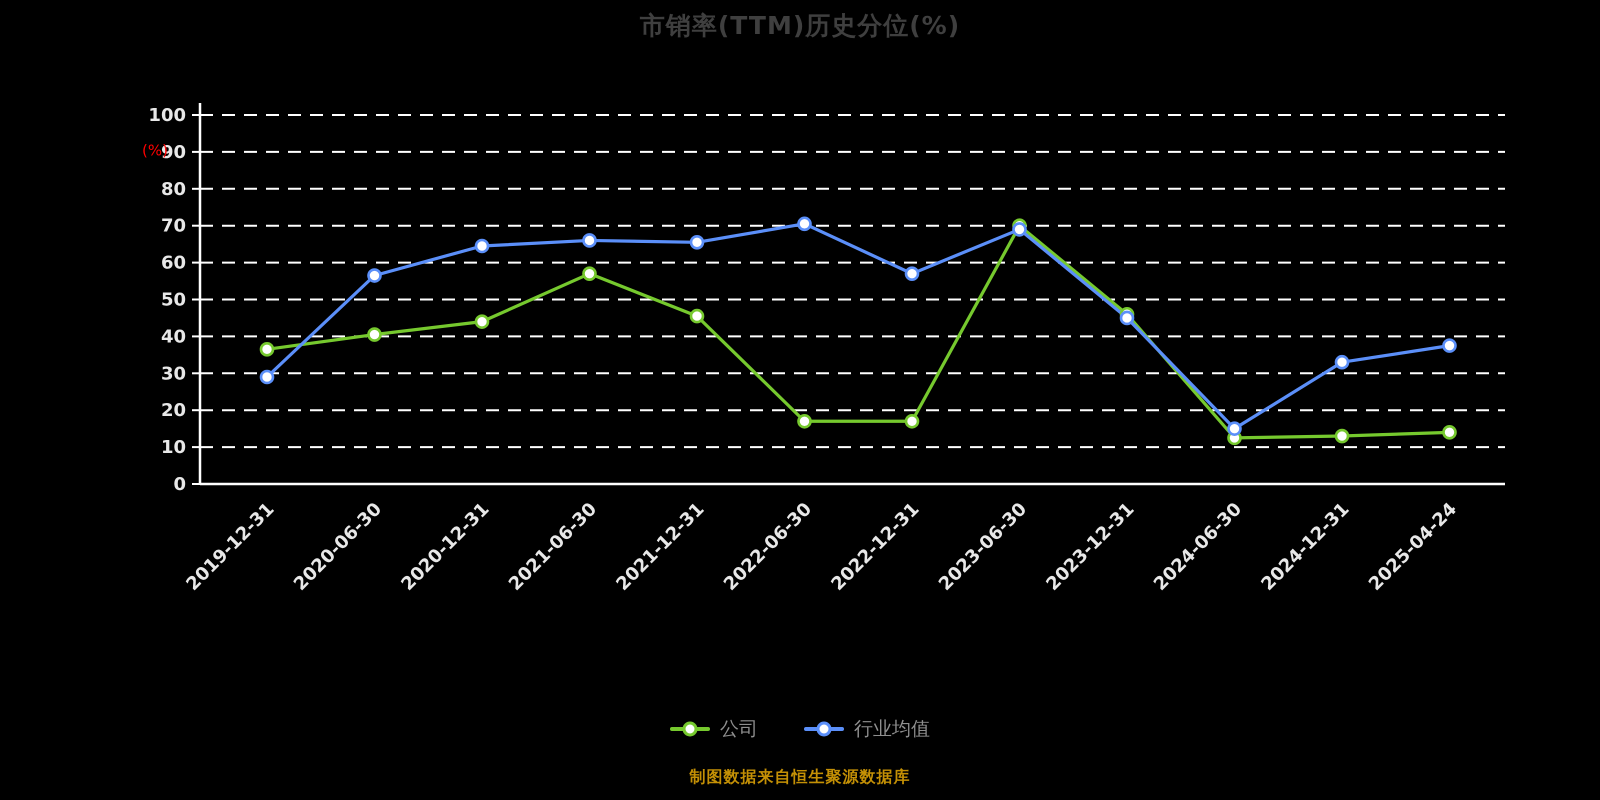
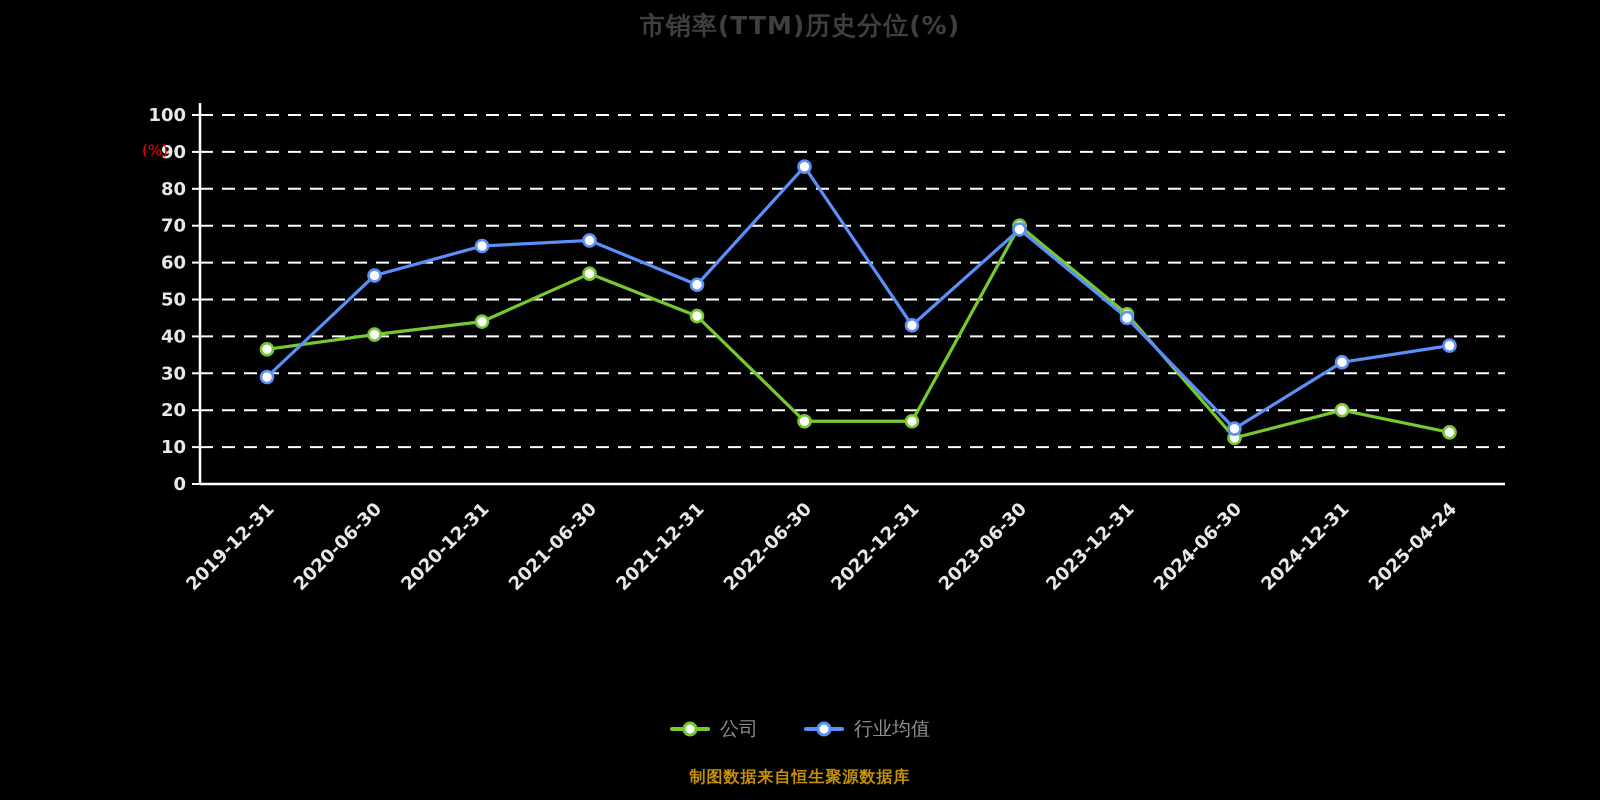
行业均值/2021-12-31: 66 -> 54
行业均值/2022-06-30: 70 -> 86
行业均值/2022-12-31: 57 -> 43
公司/2024-12-31: 13 -> 20
